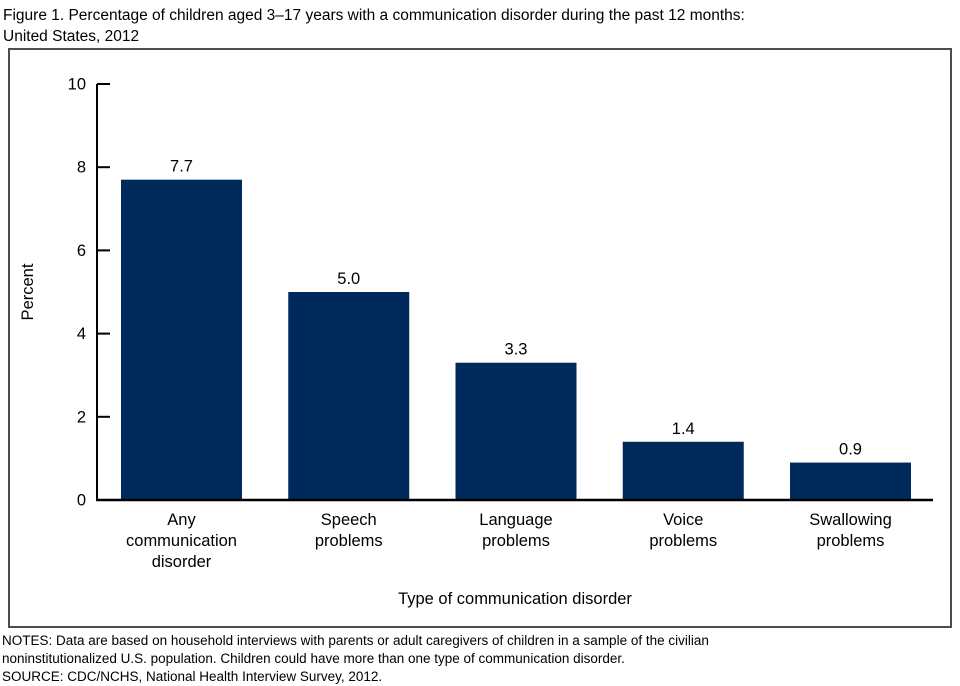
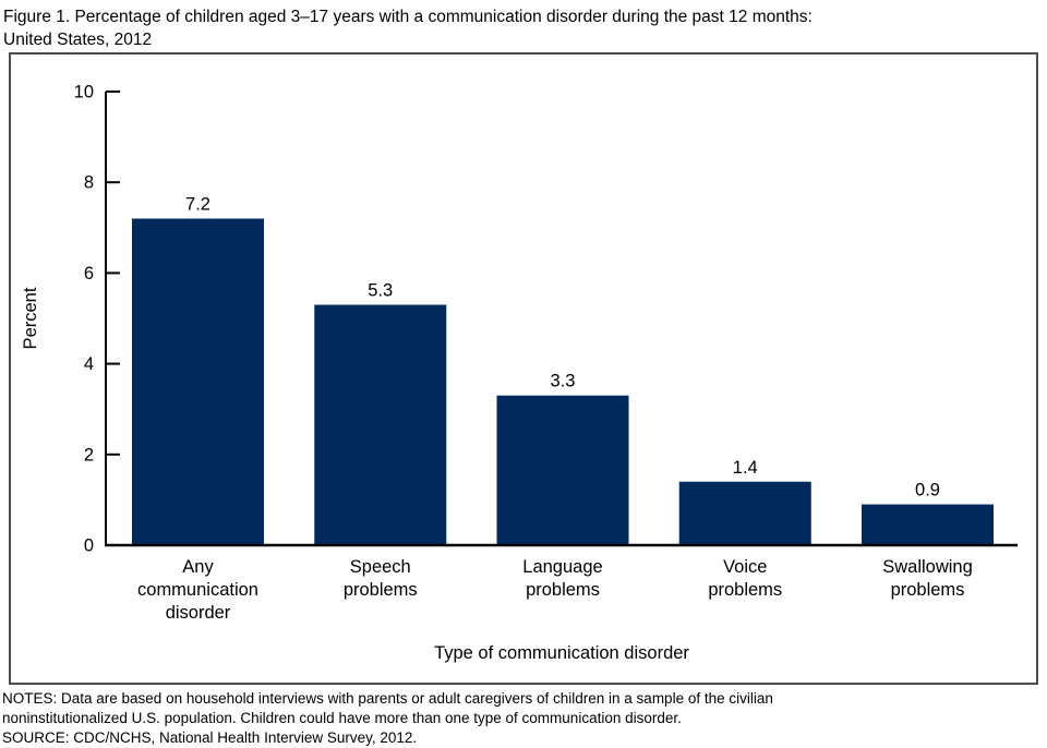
Any communication disorder: 7.7 -> 7.2
Speech problems: 5.0 -> 5.3
